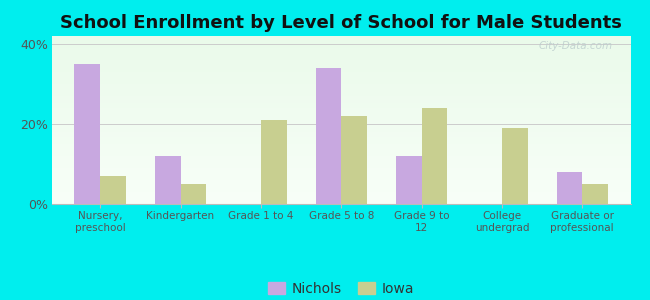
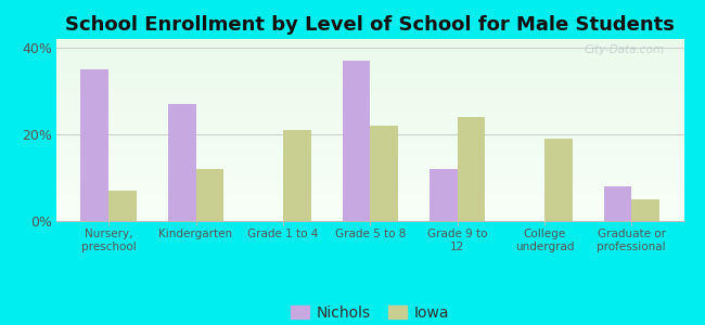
Nichols/Kindergarten: 12% -> 27%
Iowa/Kindergarten: 5% -> 12%
Nichols/Grade 5 to 8: 34% -> 37%
